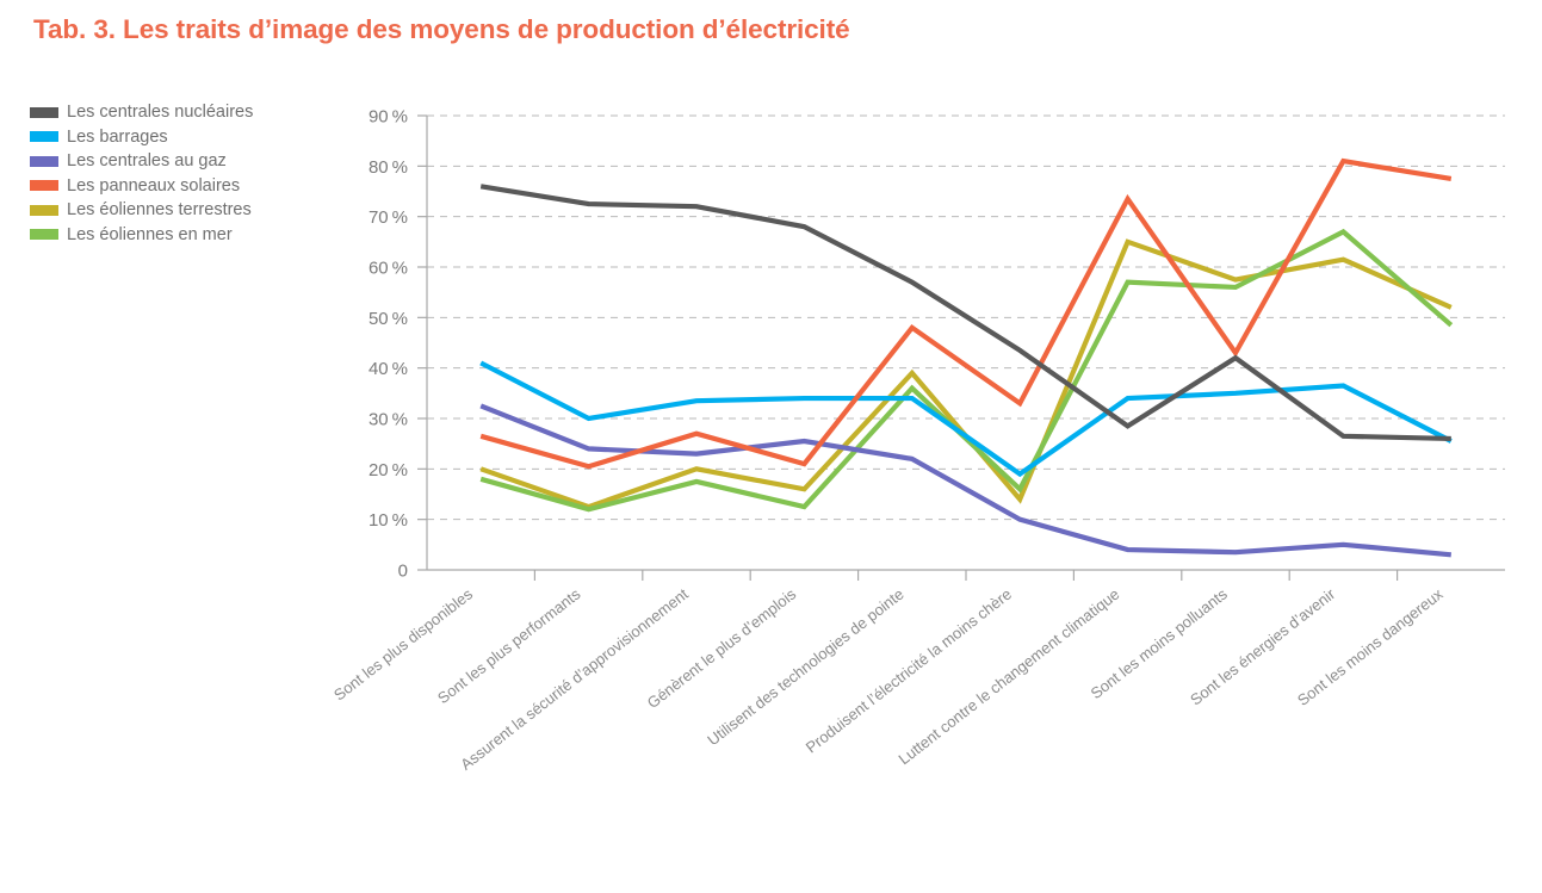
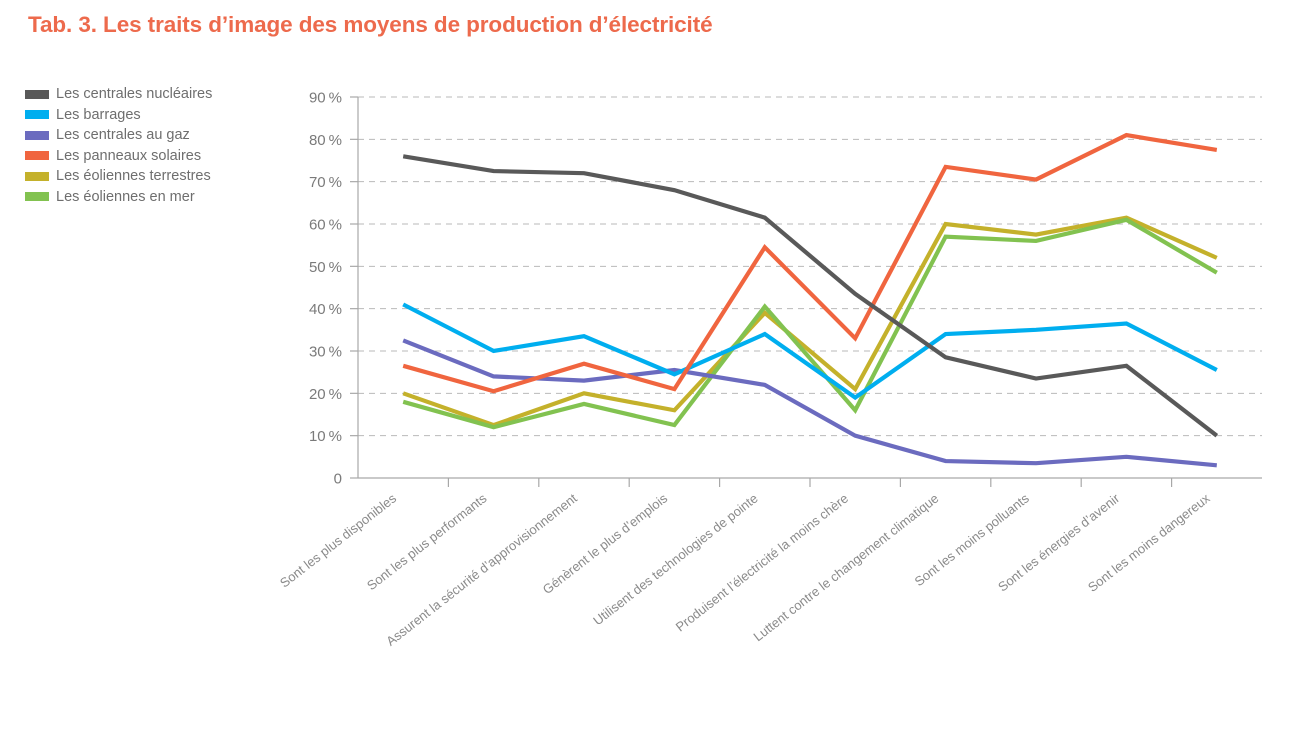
Les barrages/Génèrent le plus d’emplois: 34% -> 24%
Les centrales nucléaires/Utilisent des technologies de pointe: 57% -> 62%
Les panneaux solaires/Utilisent des technologies de pointe: 48% -> 54%
Les éoliennes en mer/Utilisent des technologies de pointe: 36% -> 40%
Les éoliennes terrestres/Produisent l’électricité la moins chère: 14% -> 21%
Les éoliennes terrestres/Luttent contre le changement climatique: 65% -> 60%
Les centrales nucléaires/Sont les moins polluants: 42% -> 24%
Les panneaux solaires/Sont les moins polluants: 43% -> 70%
Les éoliennes en mer/Sont les énergies d’avenir: 67% -> 61%
Les centrales nucléaires/Sont les moins dangereux: 26% -> 10%
